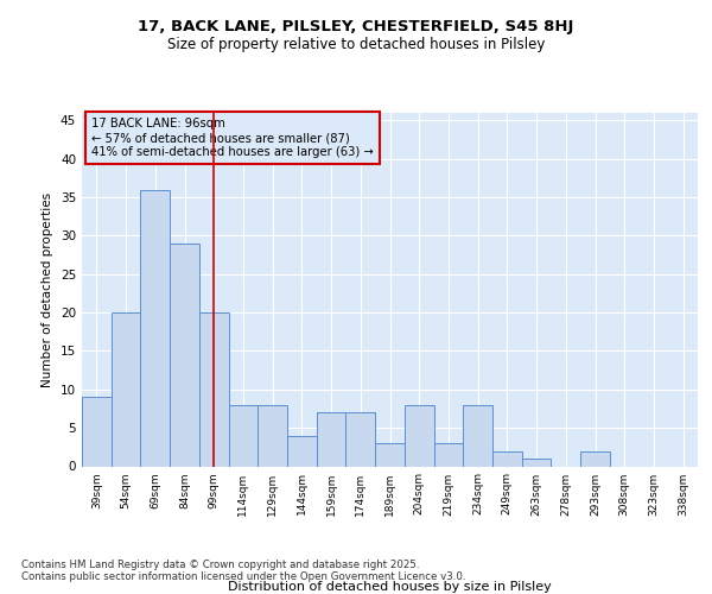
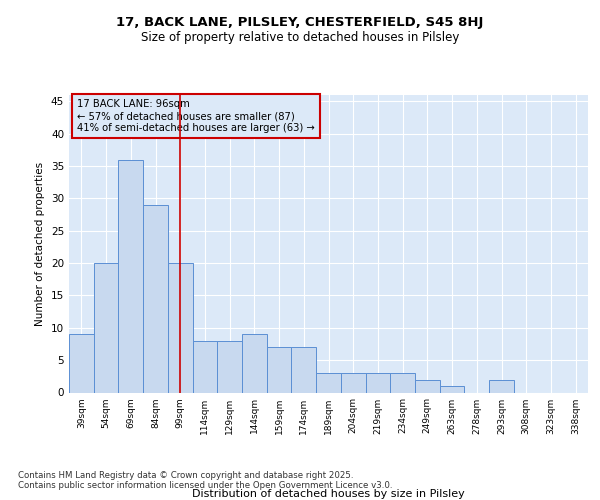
144sqm: 4 -> 9
204sqm: 8 -> 3
234sqm: 8 -> 3
